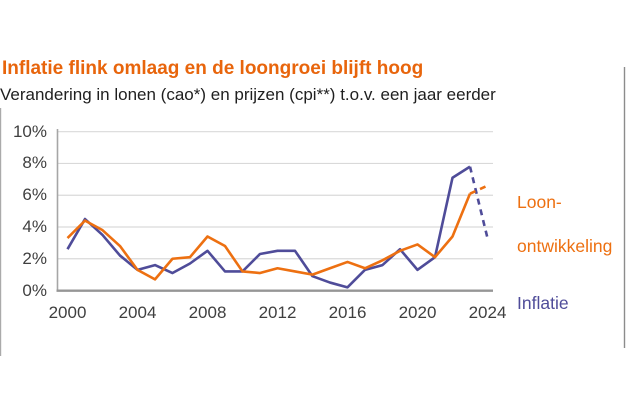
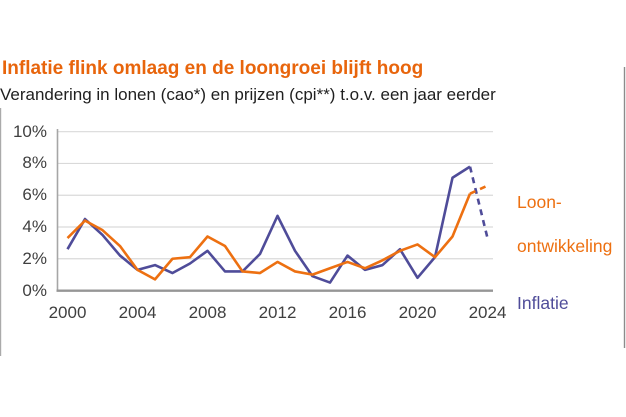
Inflatie/2012: 2.5% -> 4.7%
Loon-ontwikkeling/2012: 1.4% -> 1.8%
Inflatie/2016: 0.2% -> 2.2%
Inflatie/2020: 1.3% -> 0.8%
